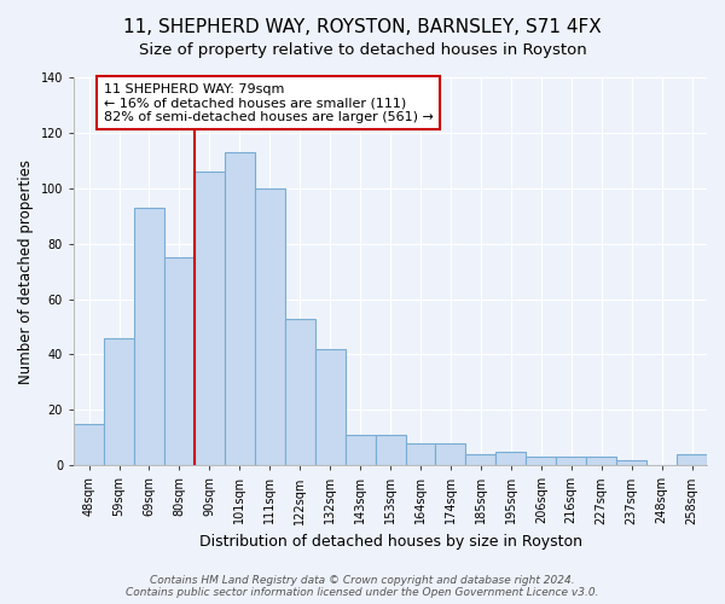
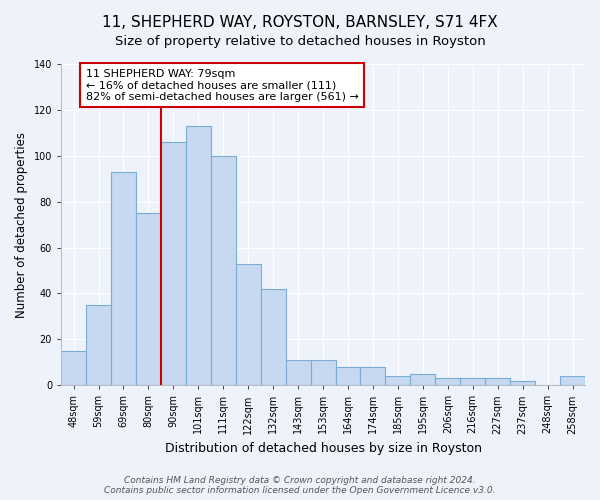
59sqm: 46 -> 35
